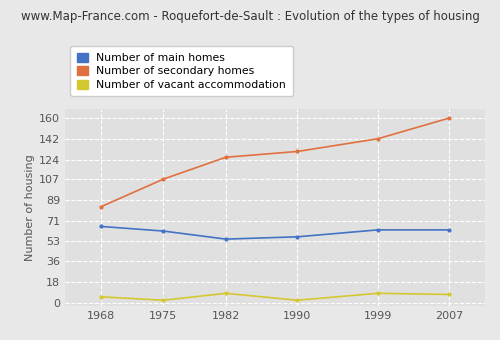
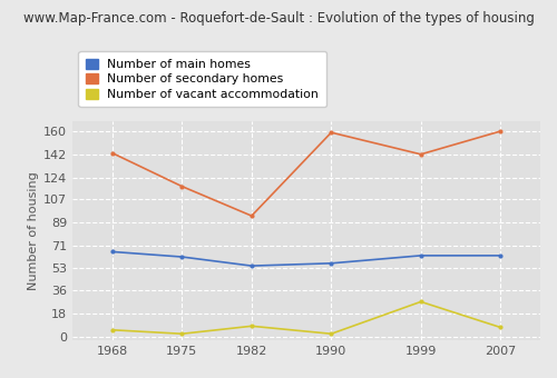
Number of secondary homes/1968: 83 -> 143
Number of secondary homes/1975: 107 -> 117
Number of secondary homes/1982: 126 -> 94
Number of secondary homes/1990: 131 -> 159
Number of vacant accommodation/1999: 8 -> 27
